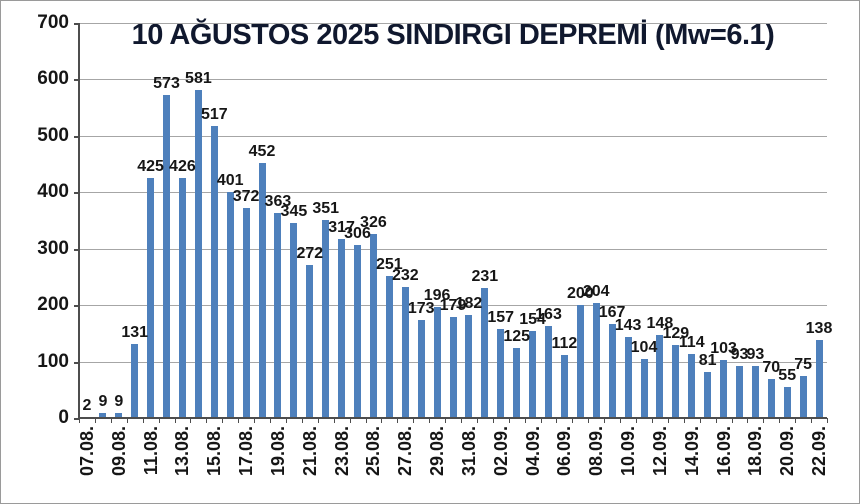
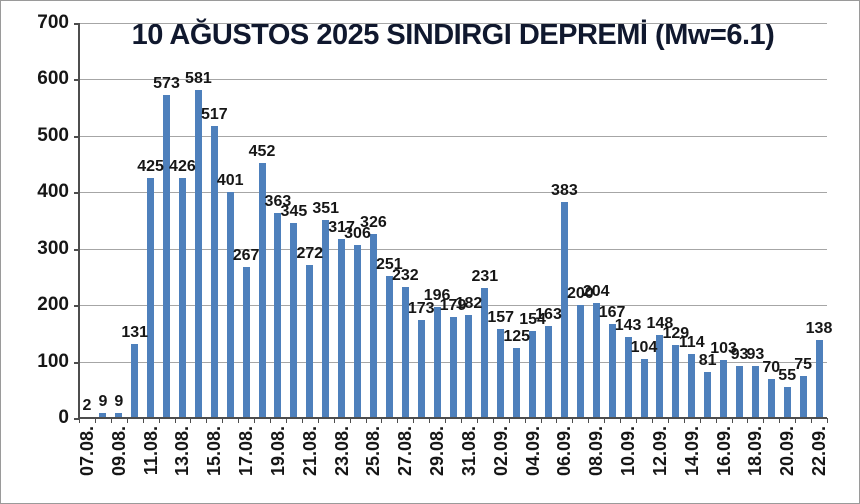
17.08.: 372 -> 267
06.09.: 112 -> 383
